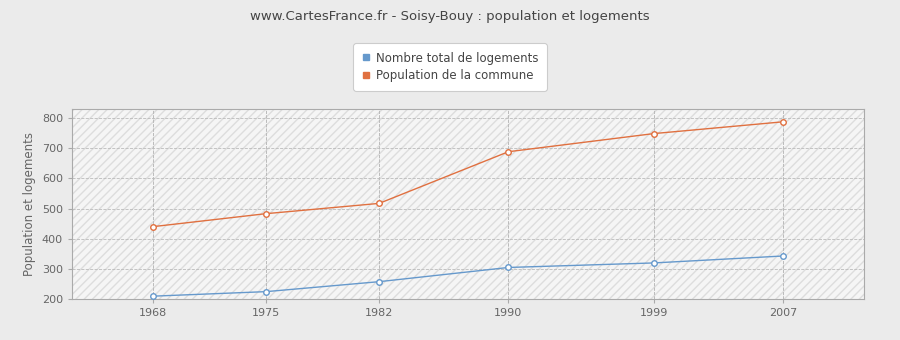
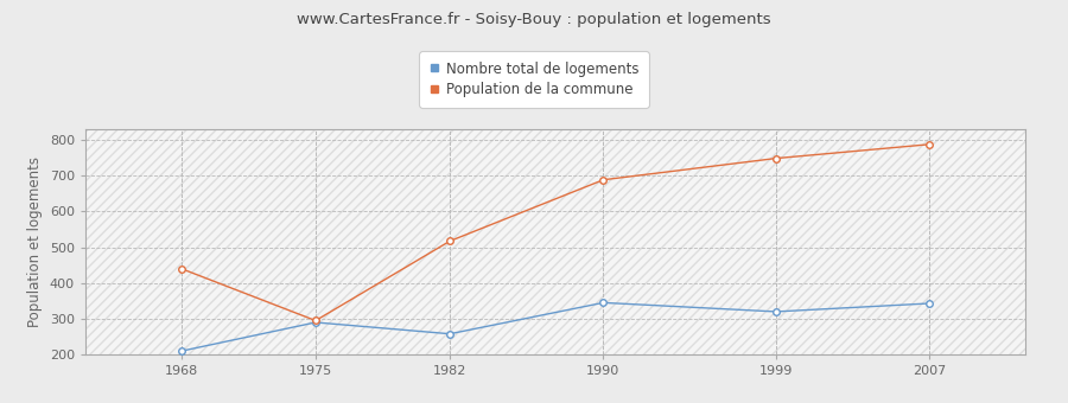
Nombre total de logements/1975: 225 -> 290
Population de la commune/1975: 483 -> 295
Nombre total de logements/1990: 305 -> 345
